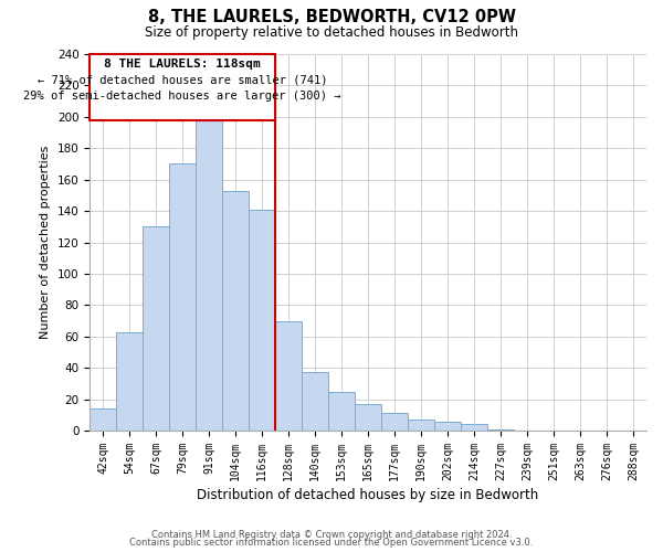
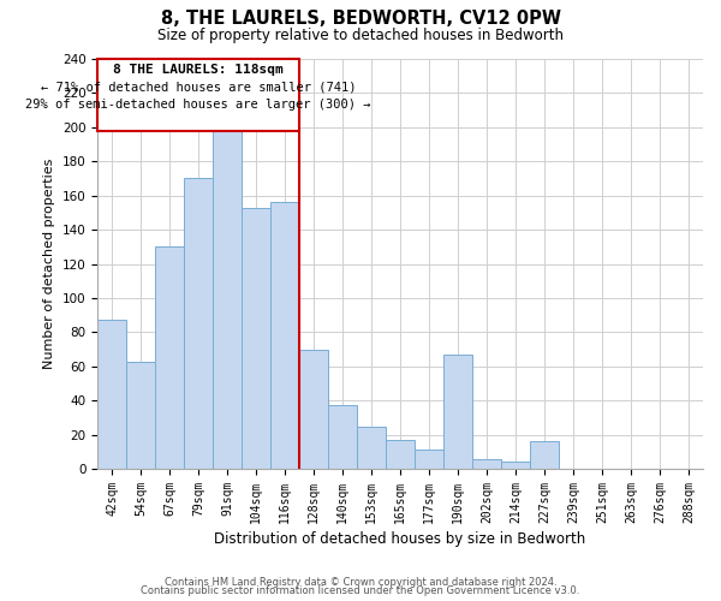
42sqm: 14 -> 87
116sqm: 141 -> 156
190sqm: 7 -> 67
227sqm: 1 -> 16
